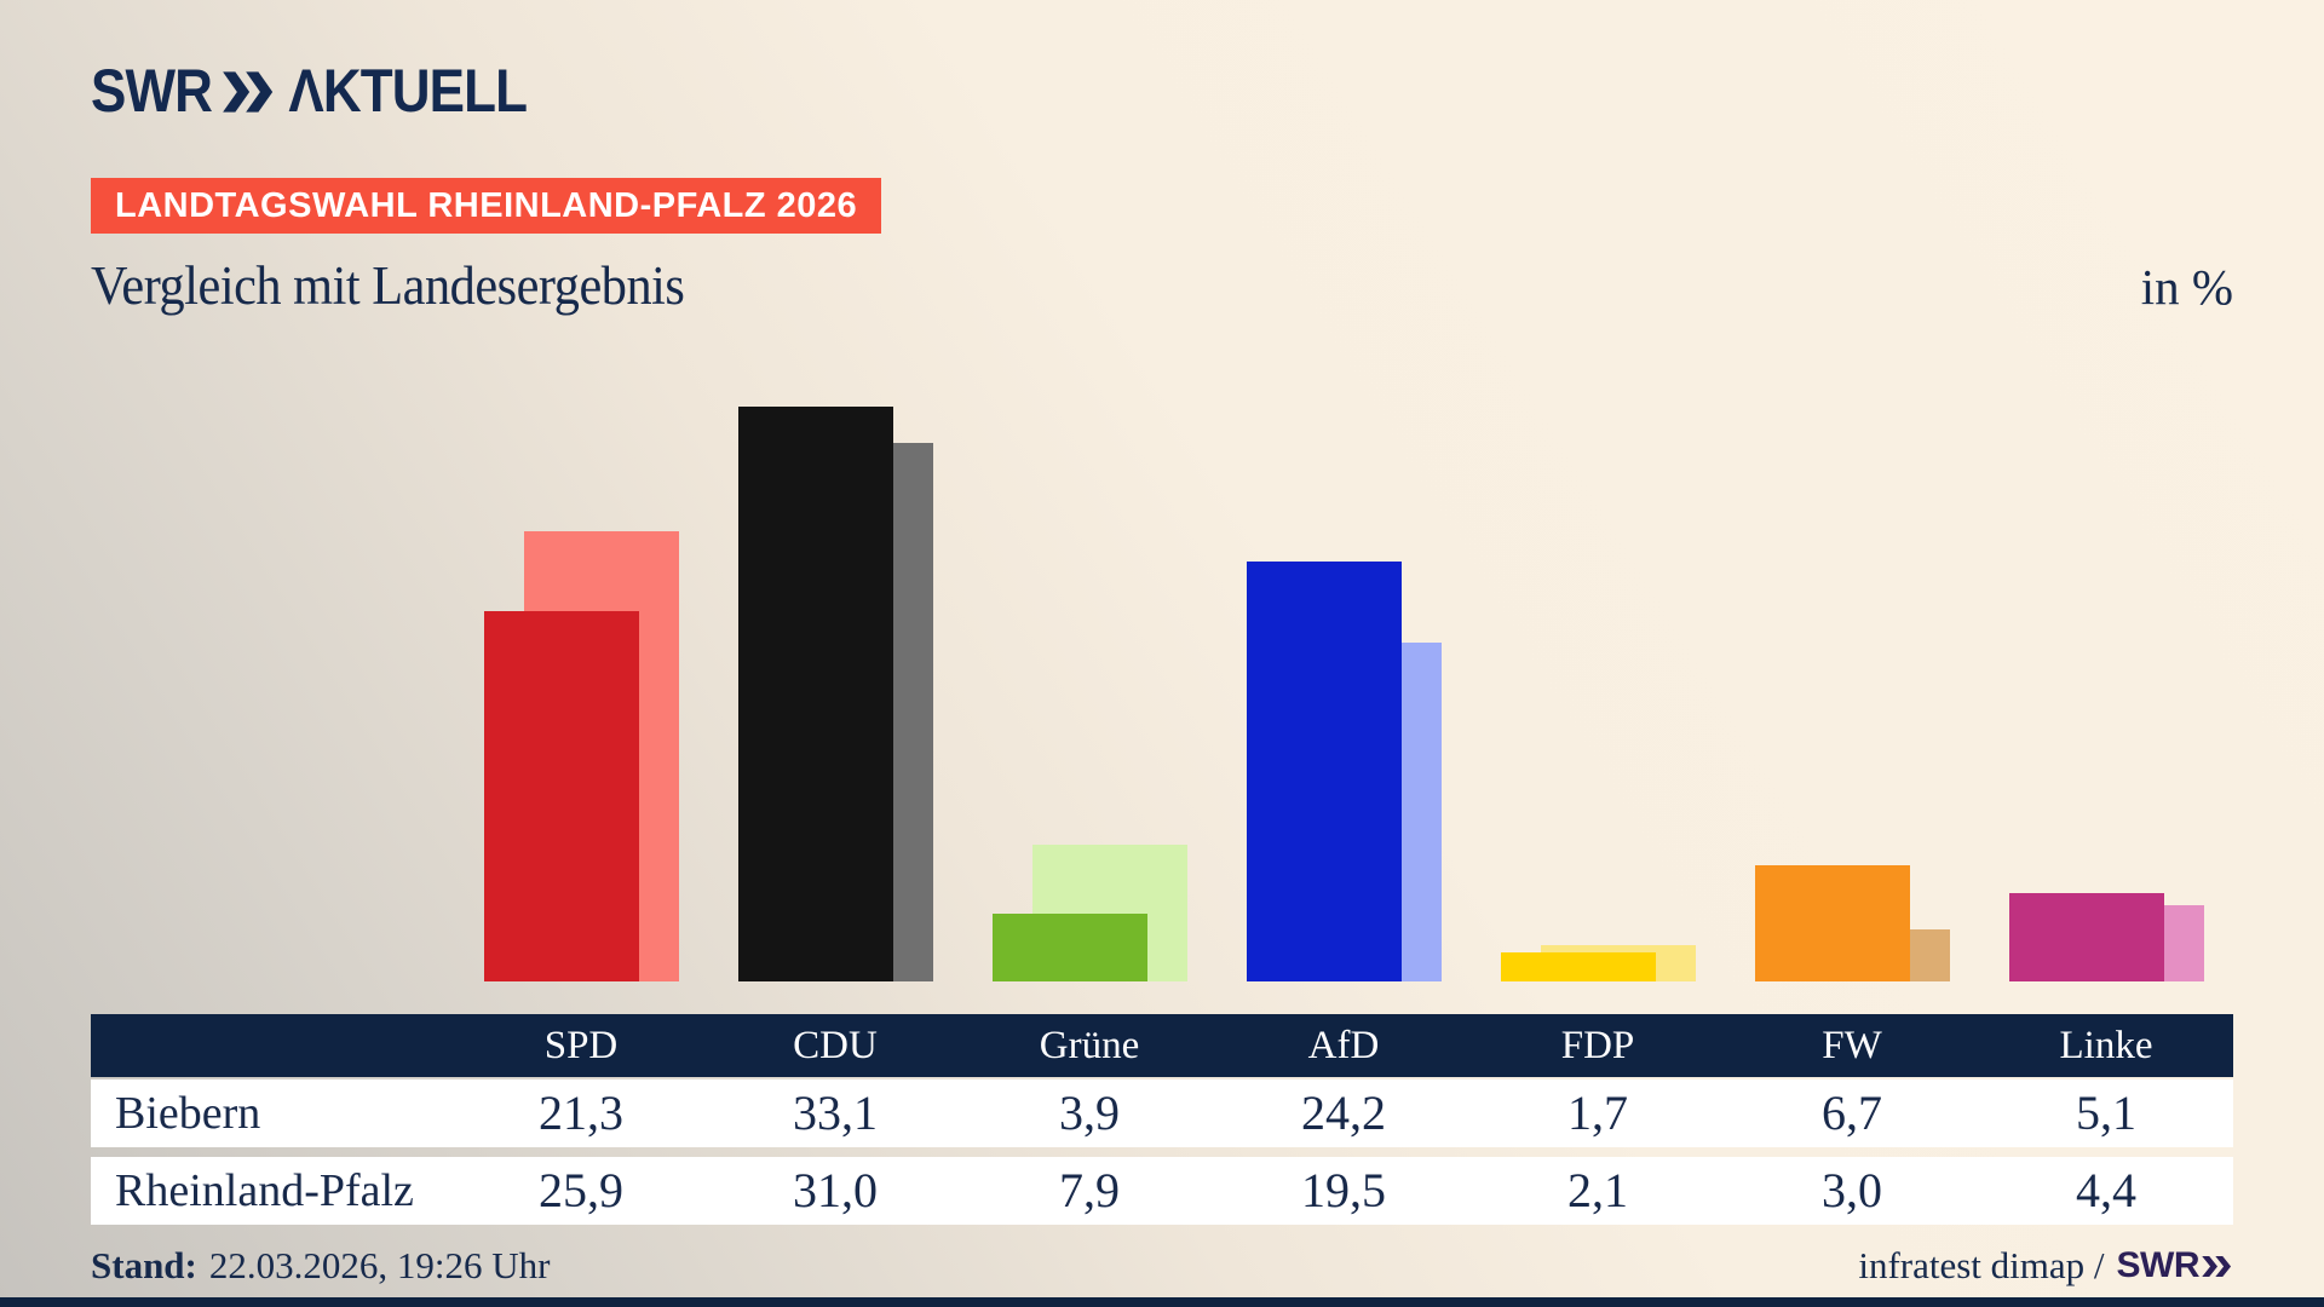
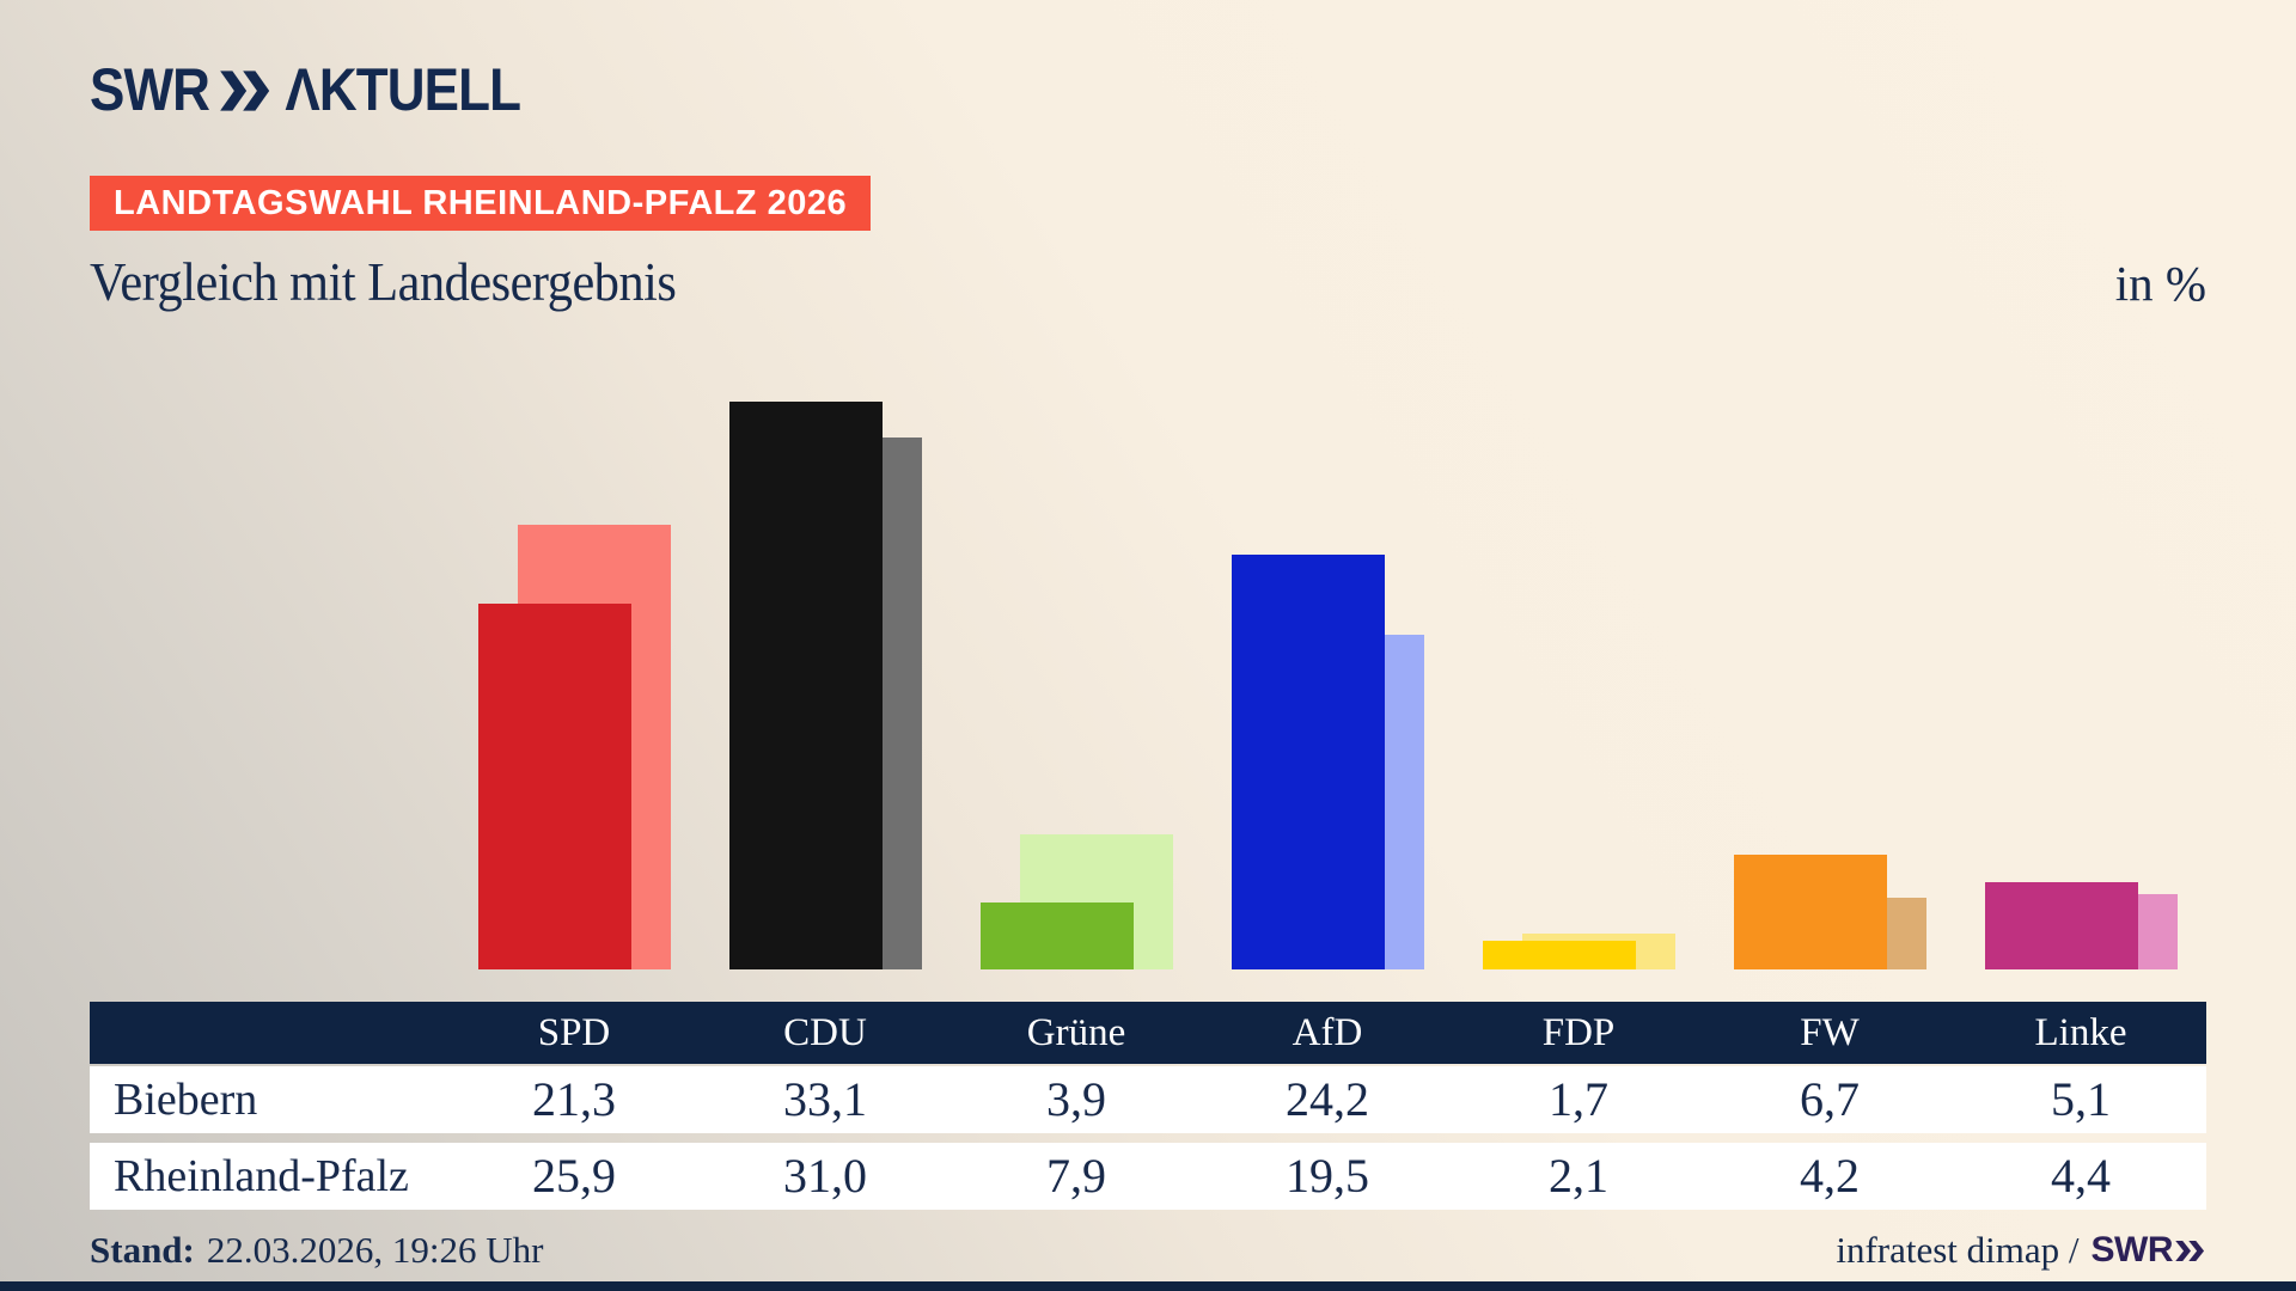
Rheinland-Pfalz/FW: 3,0 -> 4,2
